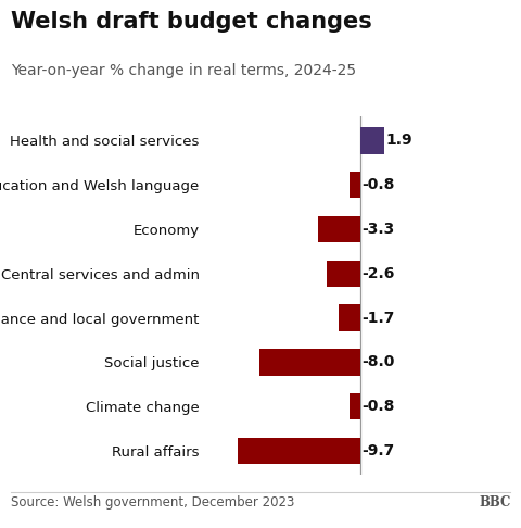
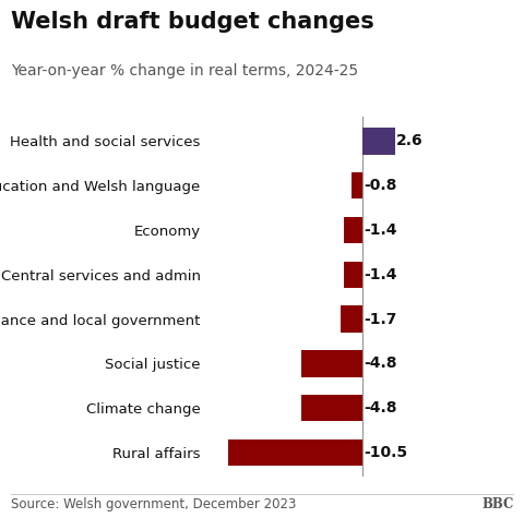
Health and social services: 1.9 -> 2.6
Economy: -3.3 -> -1.4
Central services and admin: -2.6 -> -1.4
Social justice: -8.0 -> -4.8
Climate change: -0.8 -> -4.8
Rural affairs: -9.7 -> -10.5
